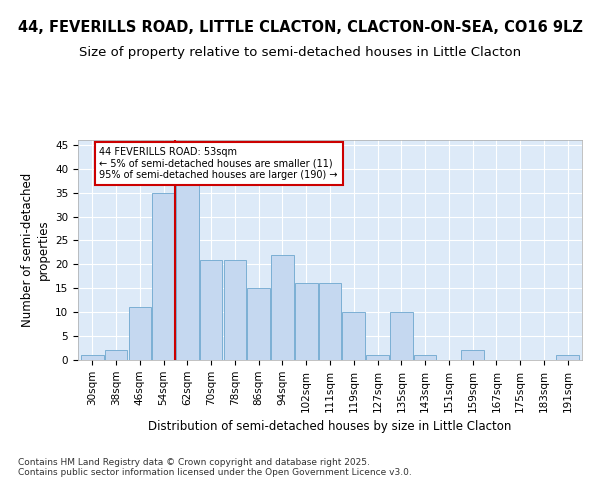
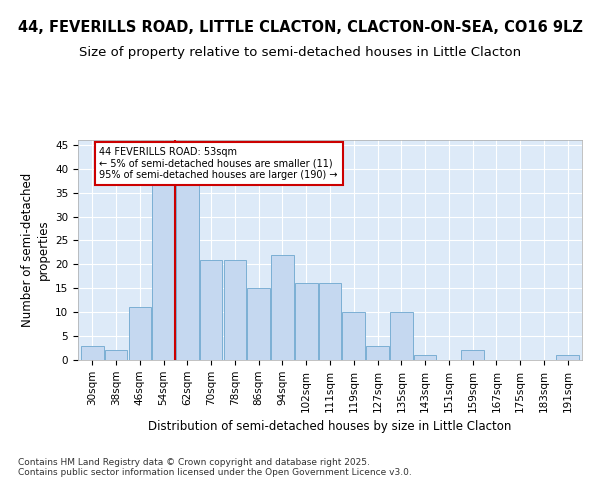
30sqm: 1 -> 3
54sqm: 35 -> 37
127sqm: 1 -> 3
